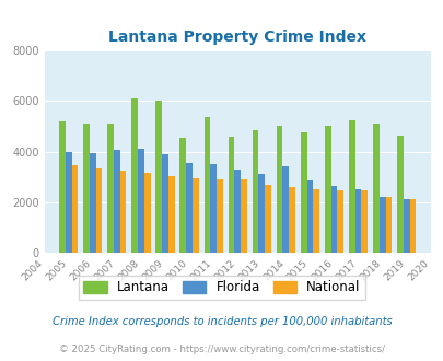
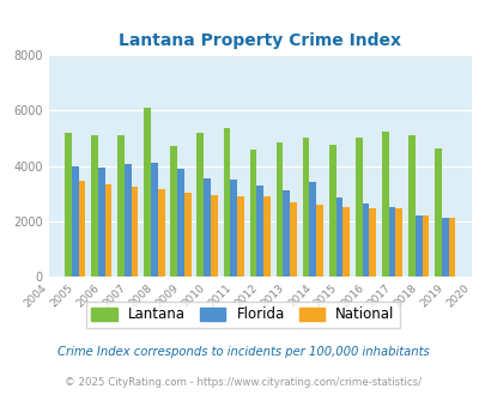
Lantana/2009: 6000 -> 4700
Lantana/2010: 4550 -> 5200
